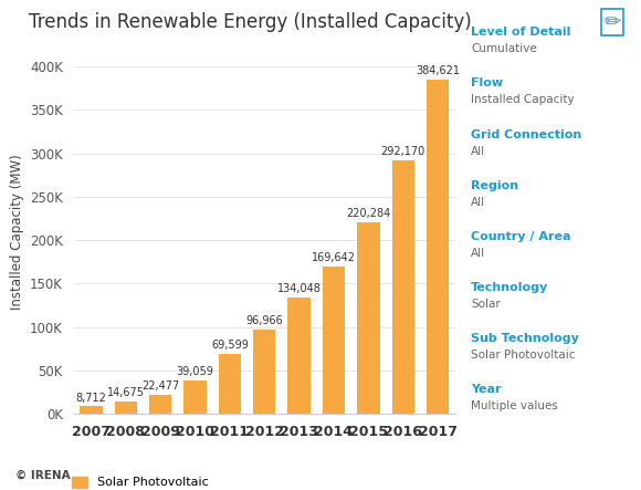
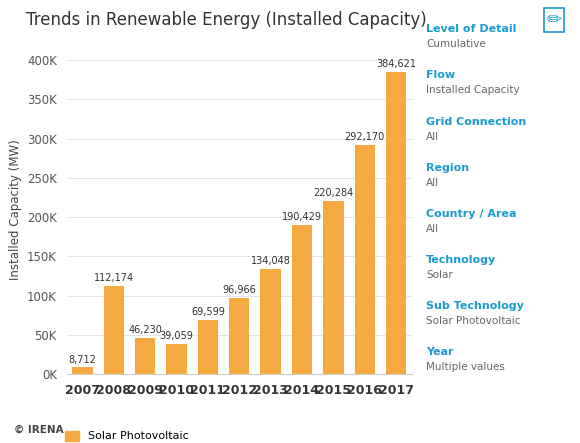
2008: 14,675 -> 112,174
2009: 22,477 -> 46,230
2014: 169,642 -> 190,429
